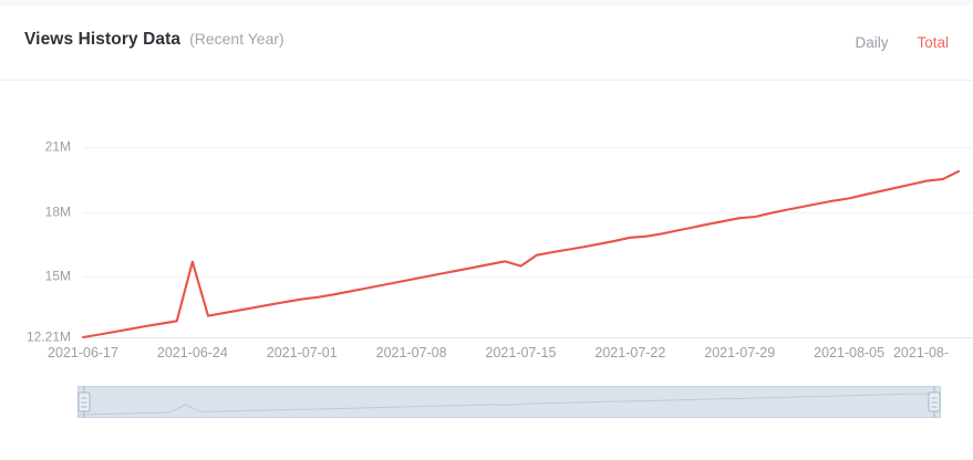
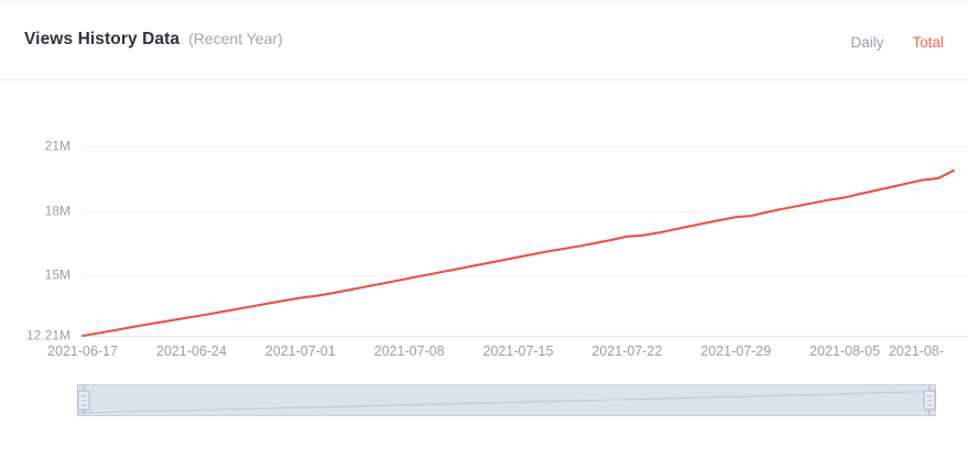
2021-06-24: 15.7M -> 13.1M
2021-07-15: 15.5M -> 15.9M
